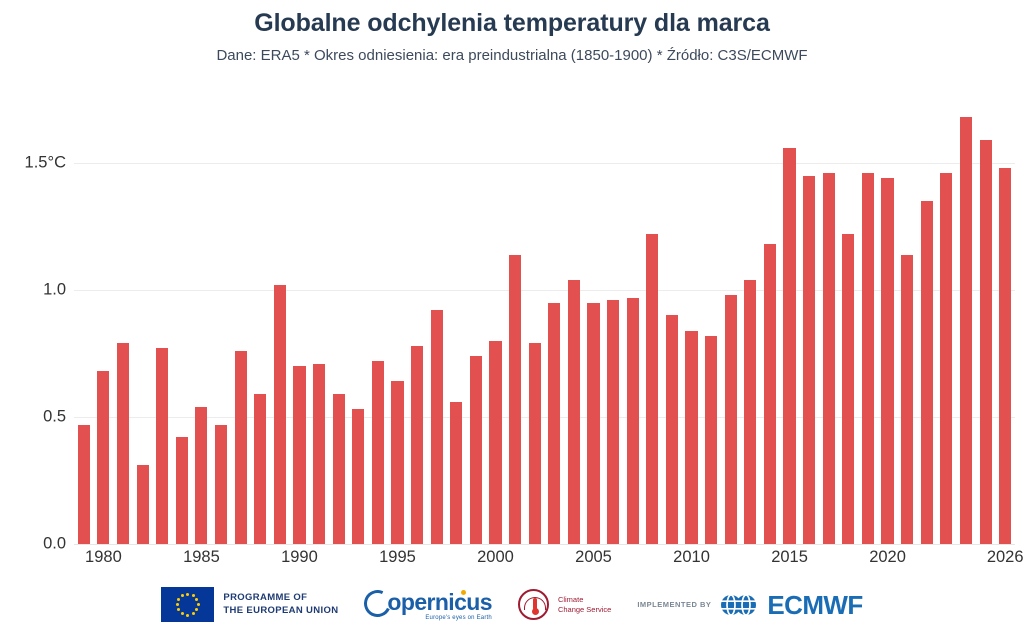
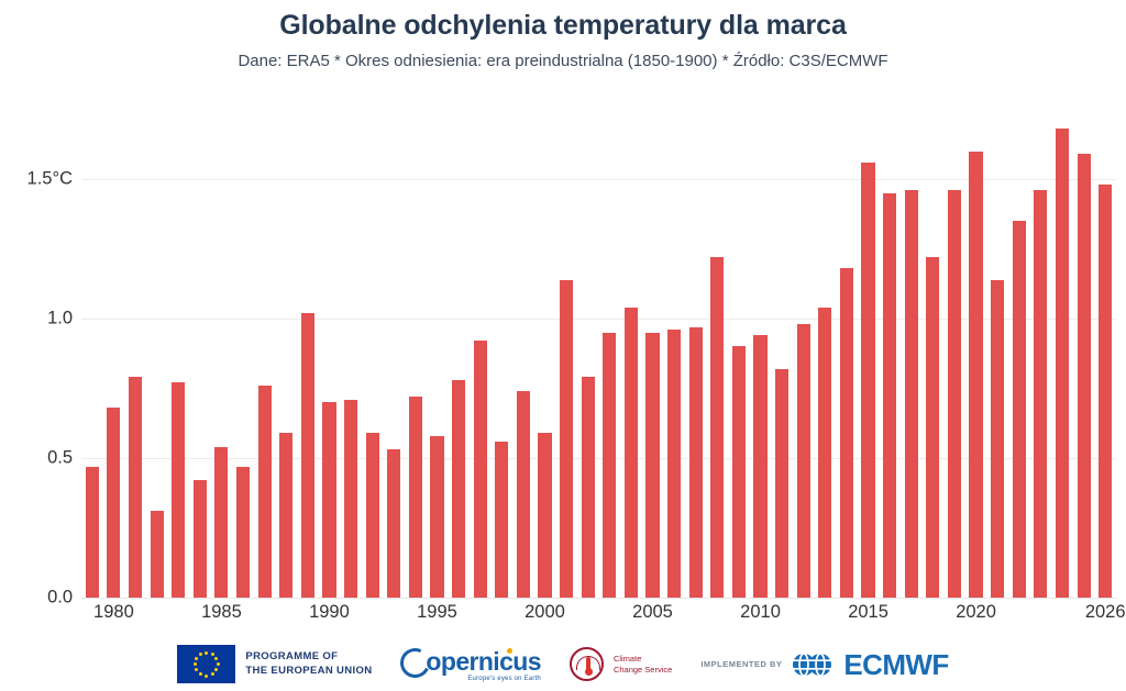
1995: 0.64 -> 0.58
2000: 0.80 -> 0.59
2010: 0.84 -> 0.94
2020: 1.44 -> 1.60
